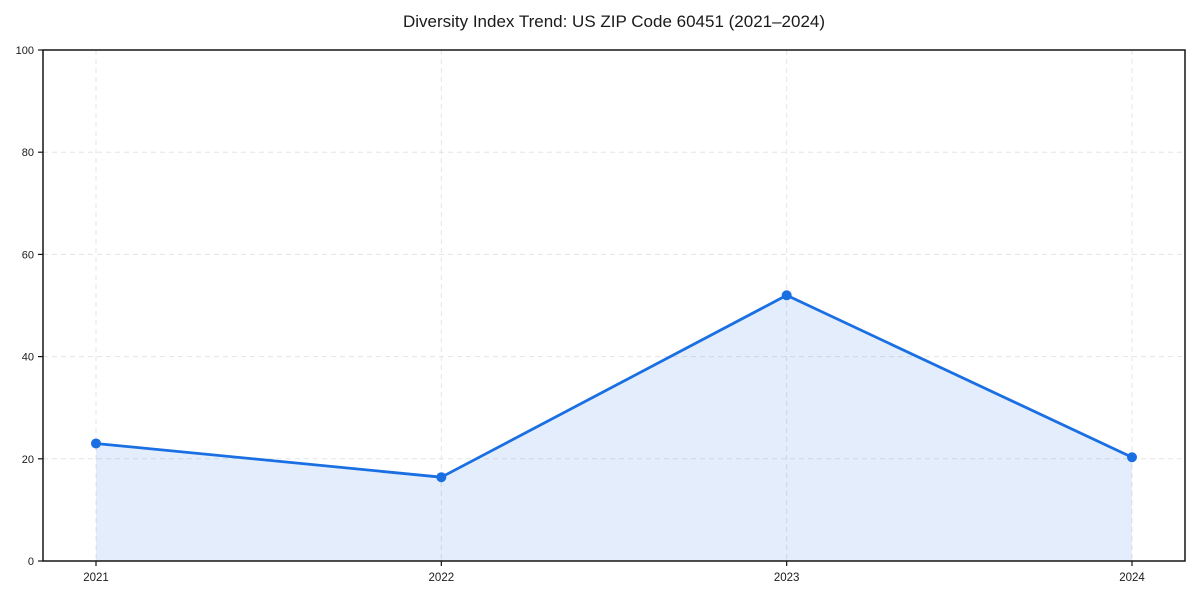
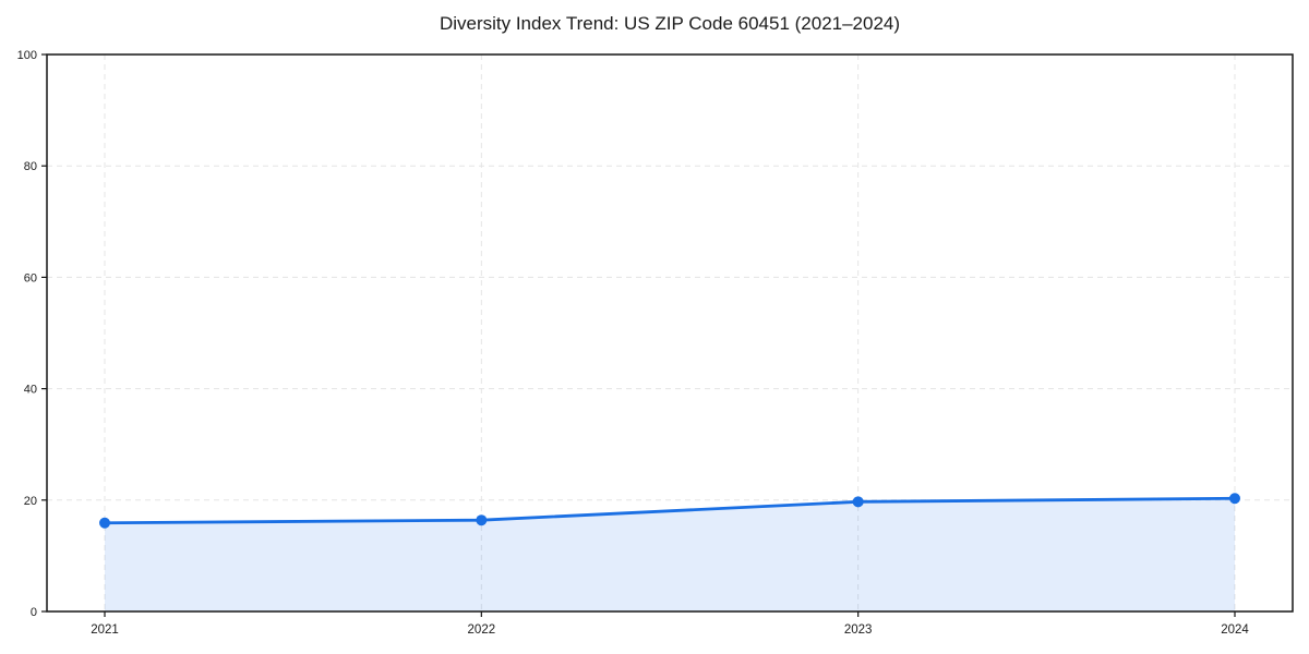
2021: 23 -> 16
2023: 52 -> 20
